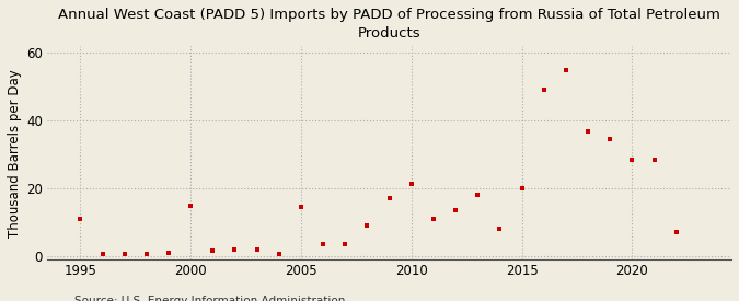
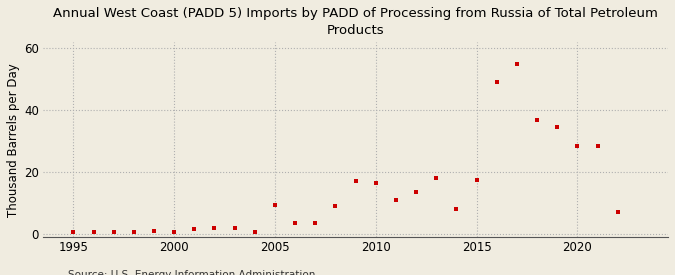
1995: 11.0 -> 0.5
2000: 15.0 -> 0.5
2005: 14.5 -> 9.5
2010: 21.5 -> 16.5
2015: 20.0 -> 17.5
